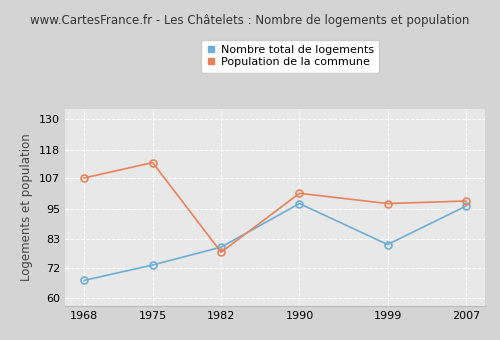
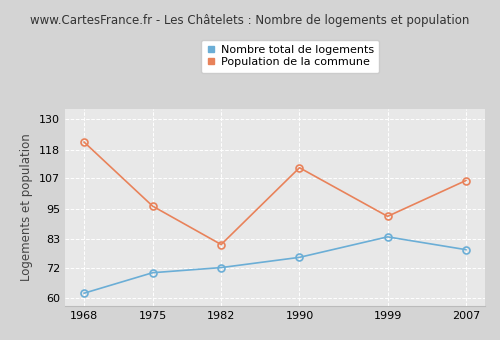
Nombre total de logements/1968: 67 -> 62
Population de la commune/1968: 107 -> 121
Nombre total de logements/1975: 73 -> 70
Population de la commune/1975: 113 -> 96
Nombre total de logements/1982: 80 -> 72
Population de la commune/1982: 78 -> 81
Nombre total de logements/1990: 97 -> 76
Population de la commune/1990: 101 -> 111
Nombre total de logements/1999: 81 -> 84
Population de la commune/1999: 97 -> 92
Nombre total de logements/2007: 96 -> 79
Population de la commune/2007: 98 -> 106
